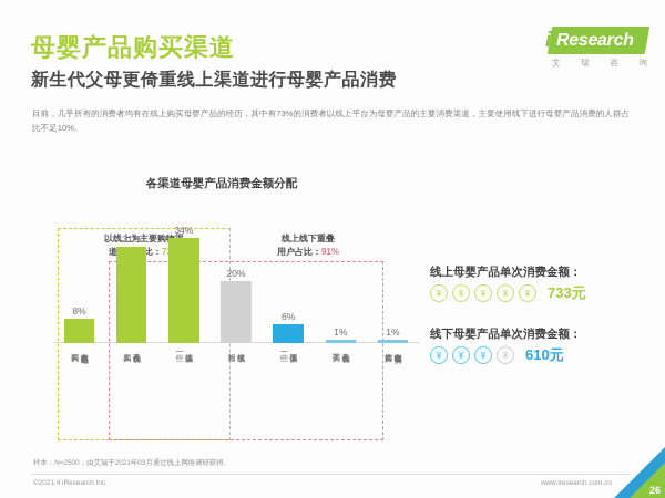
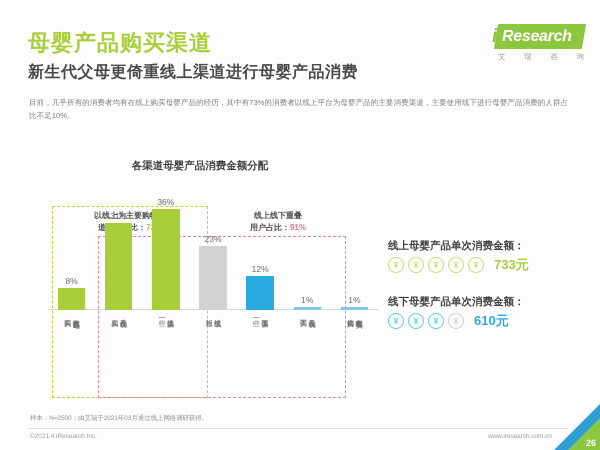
线上偏多一些: 34% -> 36%
线上线下相近: 20% -> 23%
线下偏多一些: 6% -> 12%
